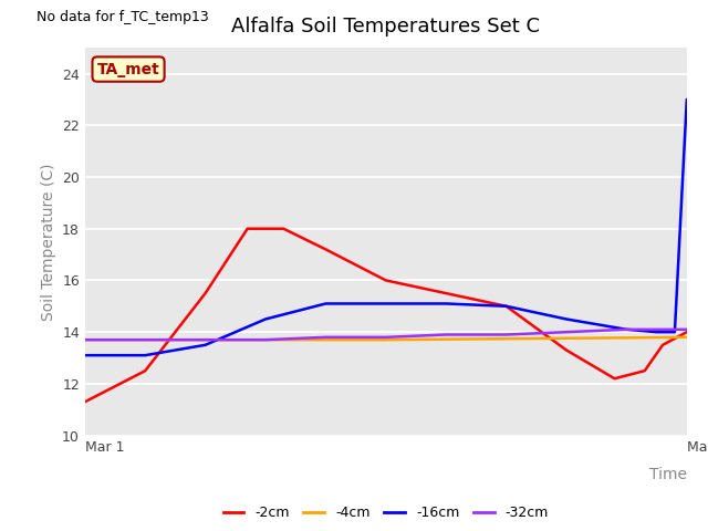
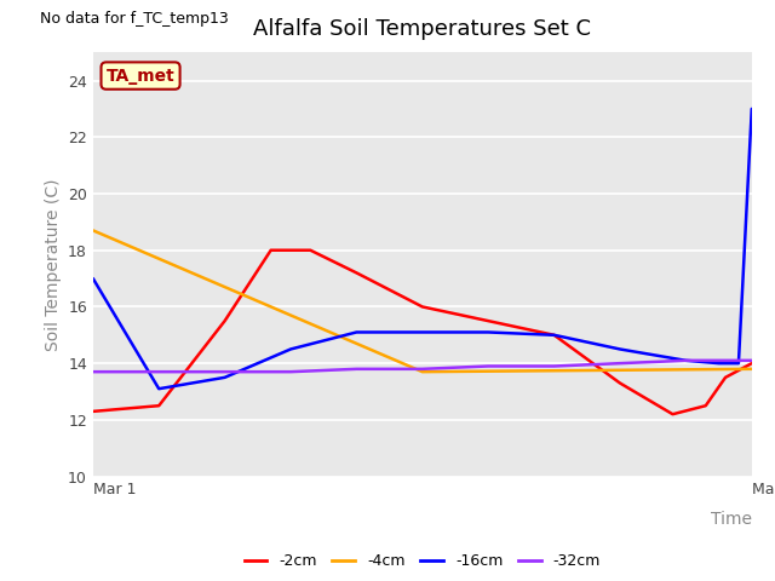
-2cm/Mar 1: 11.3 -> 12.3
-4cm/Mar 1: 13.7 -> 18.7
-16cm/Mar 1: 13.1 -> 17.0
